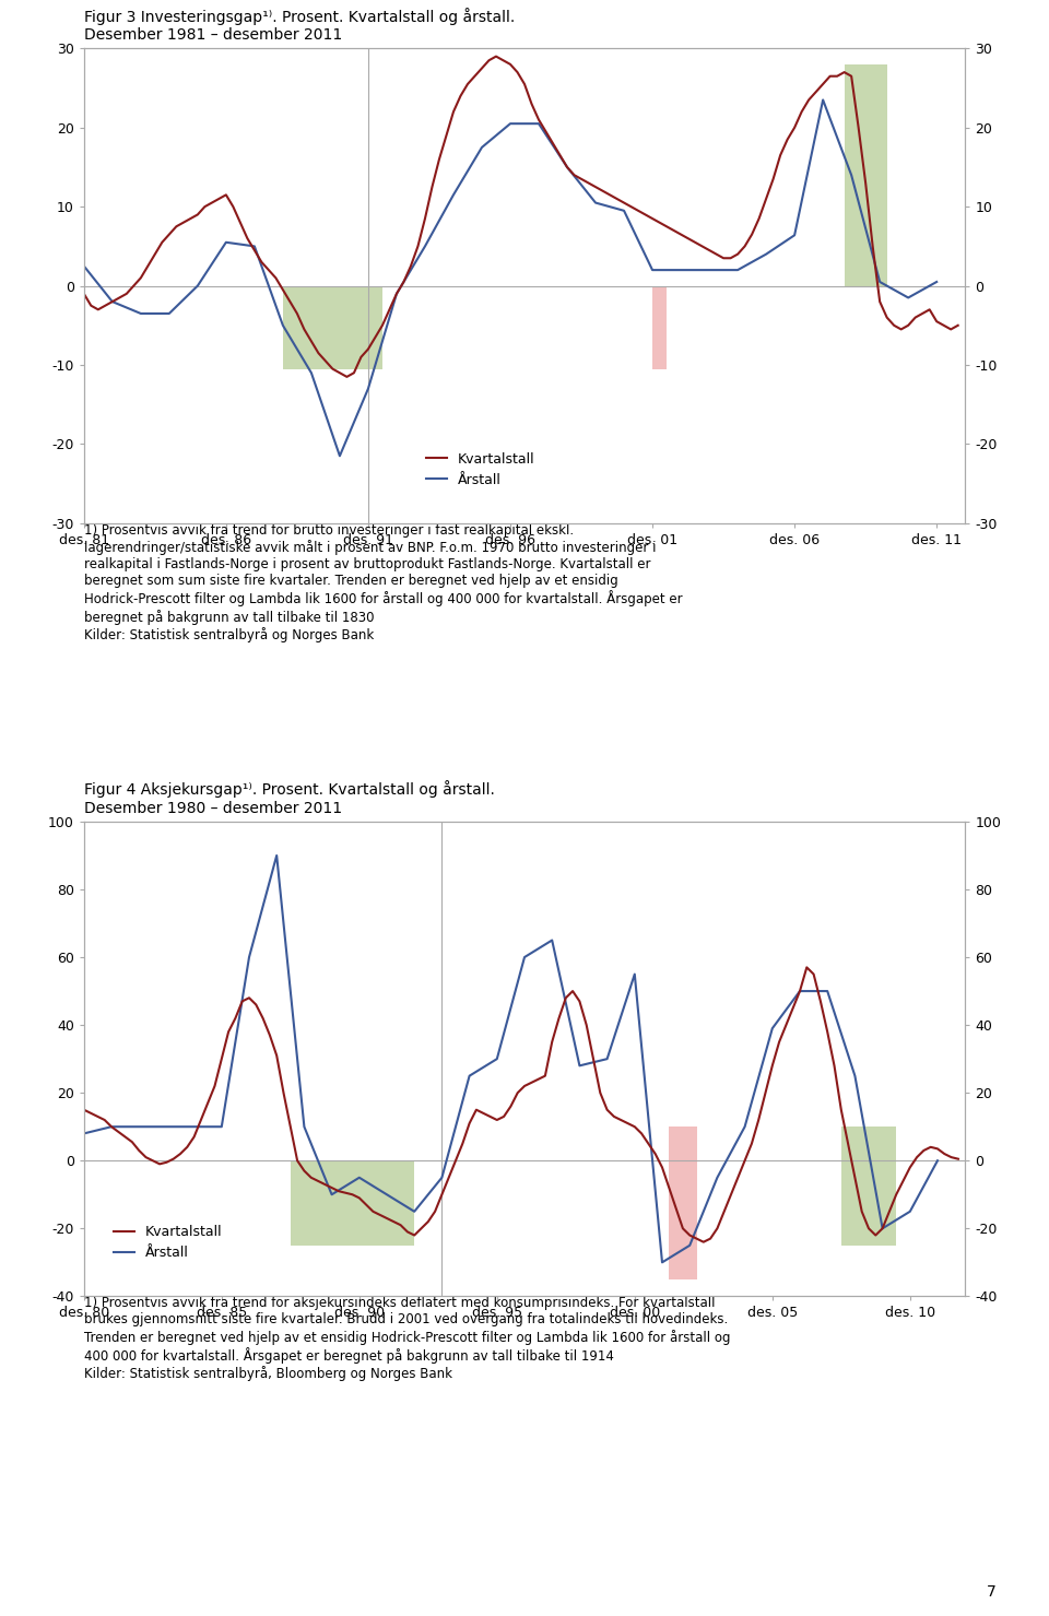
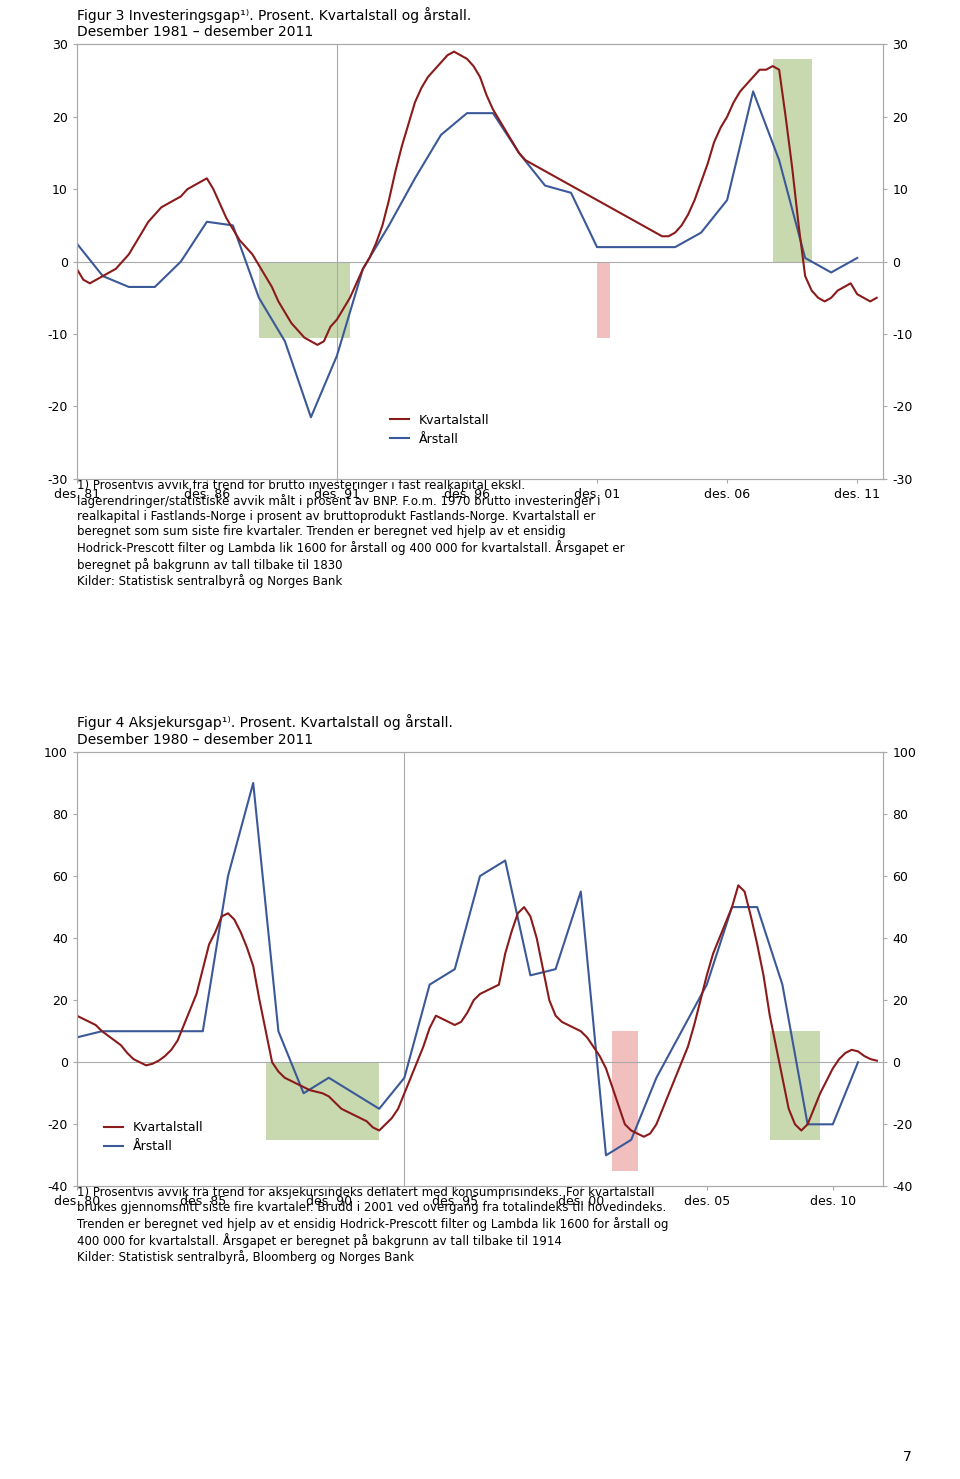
Årstall/des. 06: 6.4 -> 8.5
Årstall/des. 05: 39 -> 25
Årstall/des. 10: -15 -> -20
